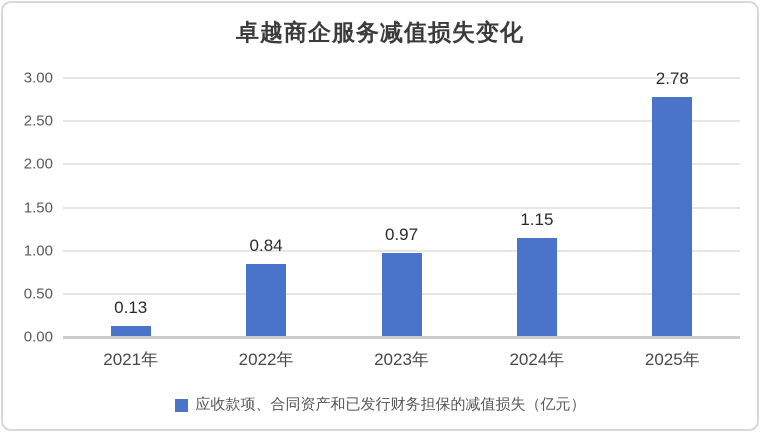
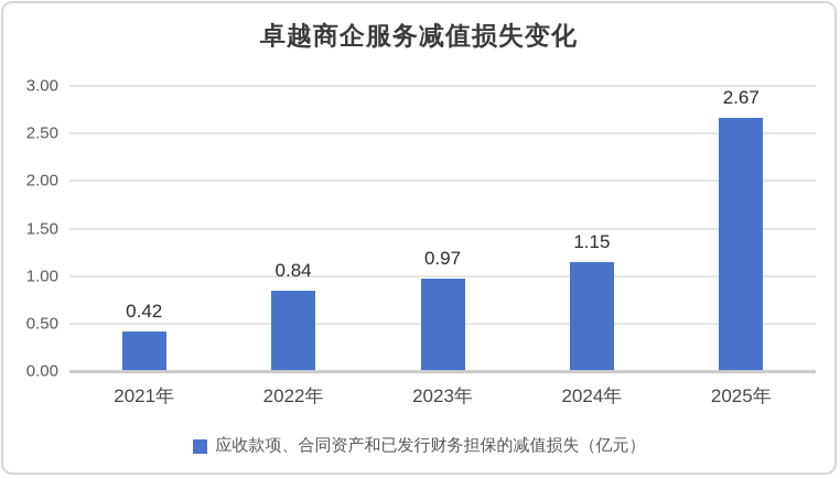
2021年: 0.13 -> 0.42
2025年: 2.78 -> 2.67
